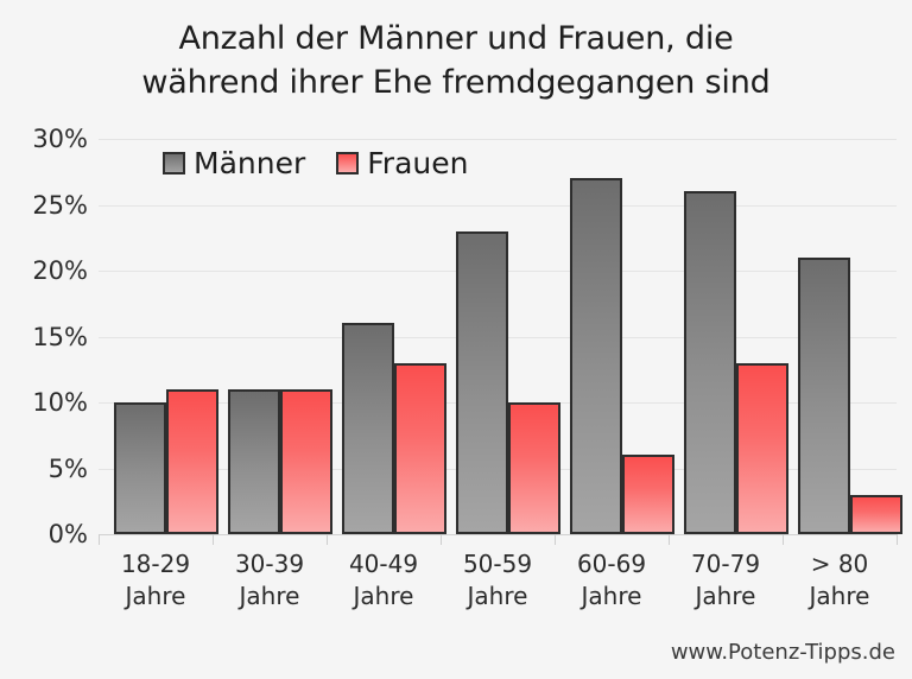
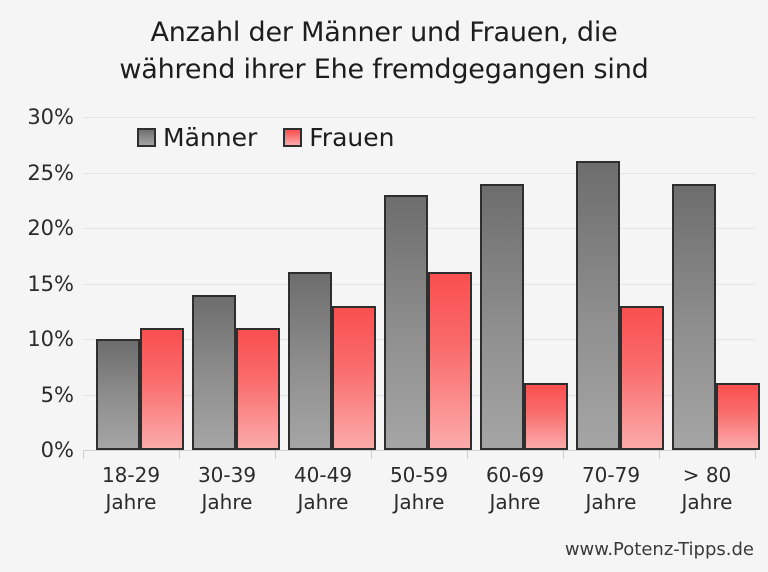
Männer/30-39 Jahre: 11% -> 14%
Frauen/50-59 Jahre: 10% -> 16%
Männer/60-69 Jahre: 27% -> 24%
Männer/> 80 Jahre: 21% -> 24%
Frauen/> 80 Jahre: 3% -> 6%
